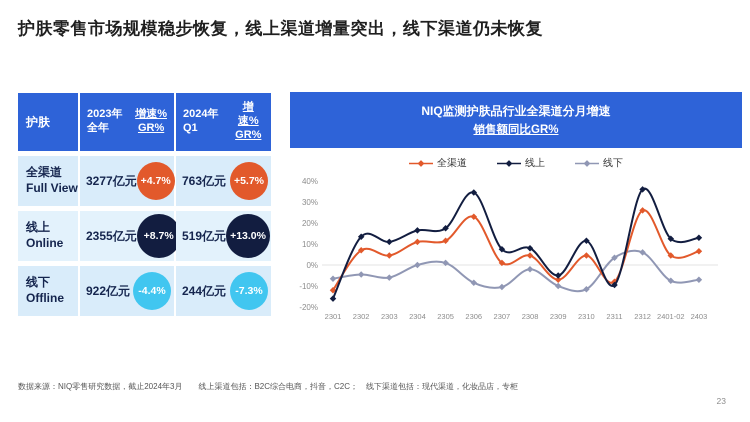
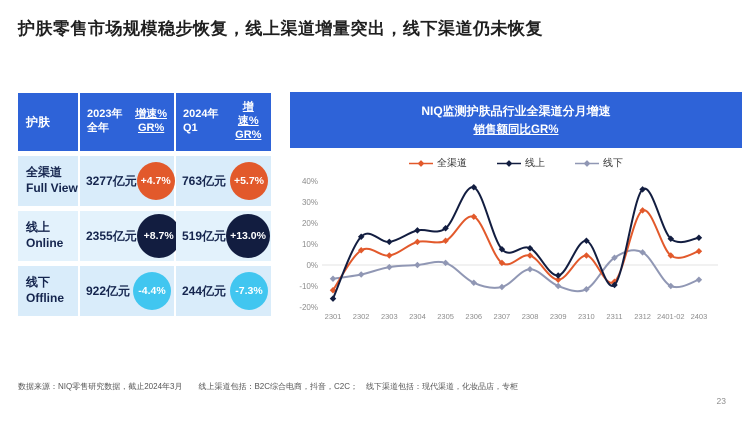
线下/2303: -6% -> -1%
线上/2306: 34% -> 37%
线下/2401-02: -8% -> -10%
